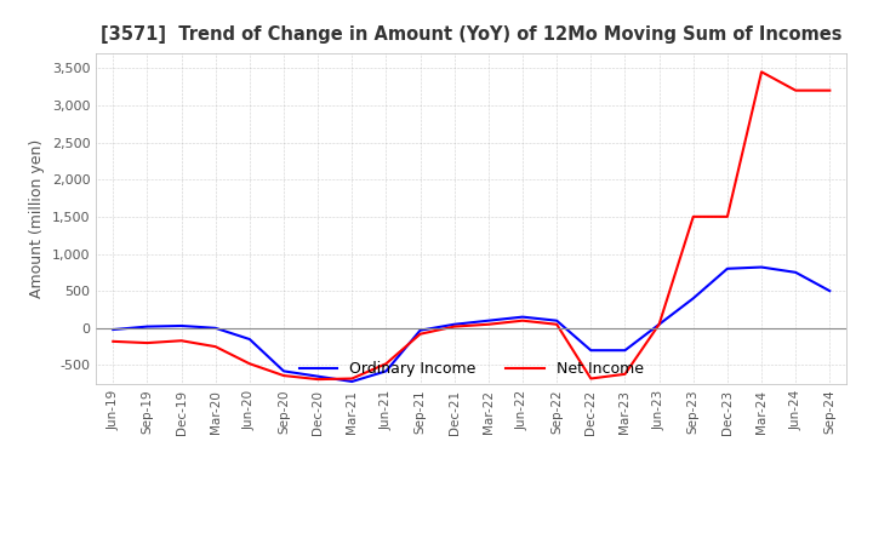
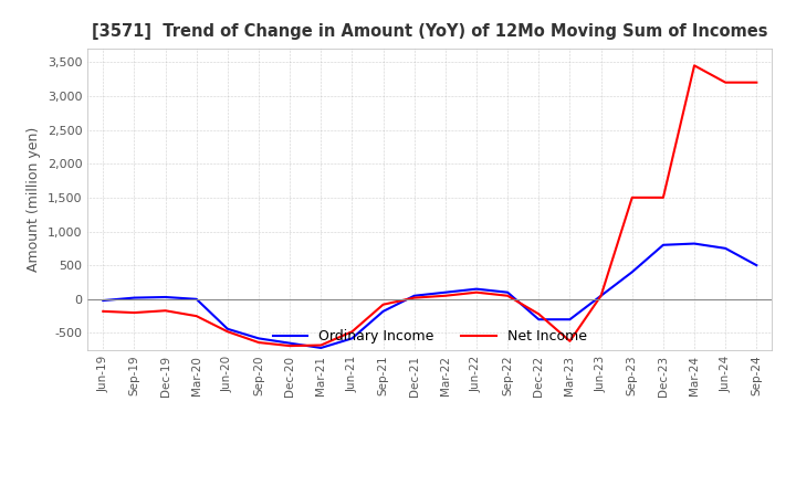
Ordinary Income/Jun-20: -150 -> -440
Ordinary Income/Sep-21: -30 -> -180
Net Income/Dec-22: -680 -> -220
